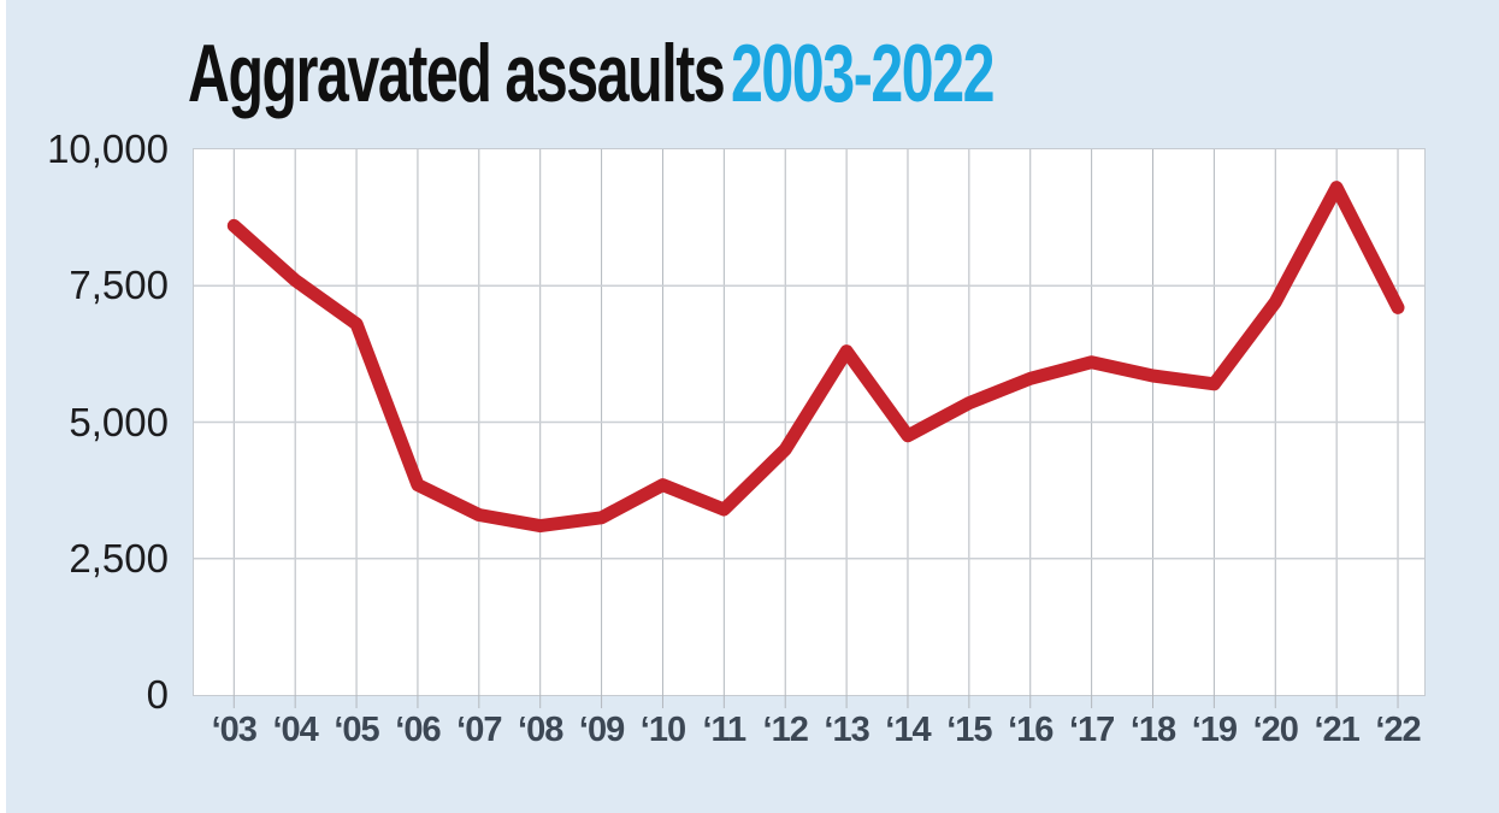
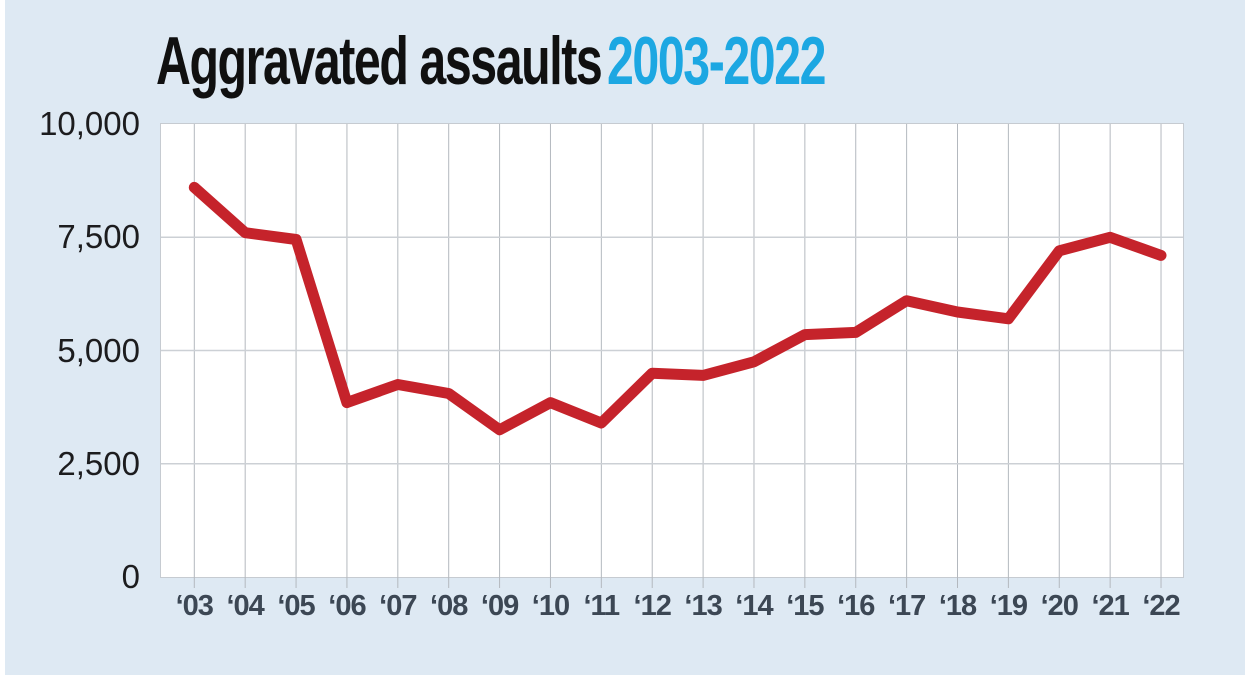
‘05: 6800 -> 7400
‘07: 3300 -> 4200
‘08: 3100 -> 4000
‘13: 6300 -> 4400
‘16: 5800 -> 5400
‘21: 9300 -> 7500
